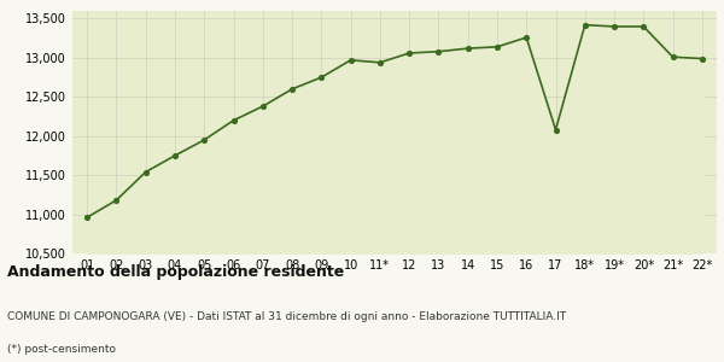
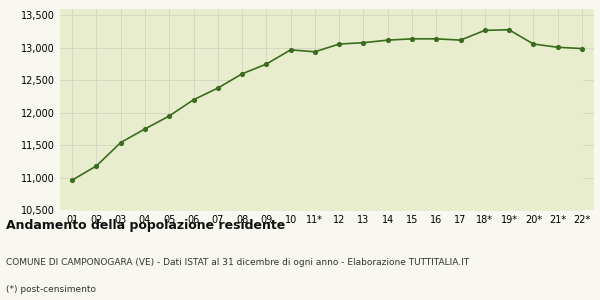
16: 13,260 -> 13,140
17: 12,080 -> 13,120
18*: 13,420 -> 13,270
19*: 13,400 -> 13,280
20*: 13,400 -> 13,060
